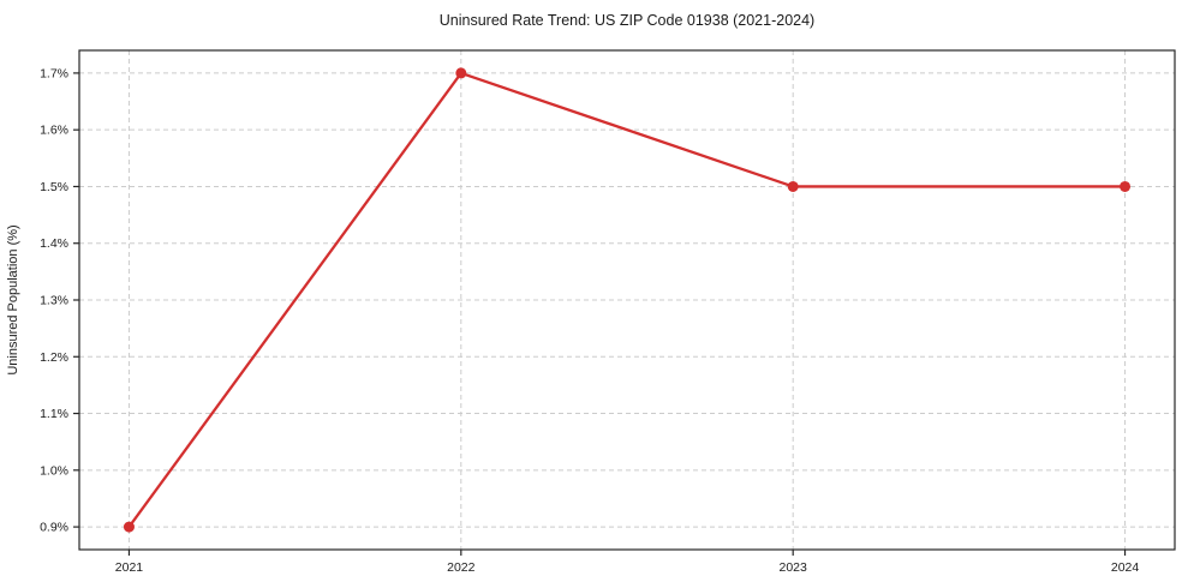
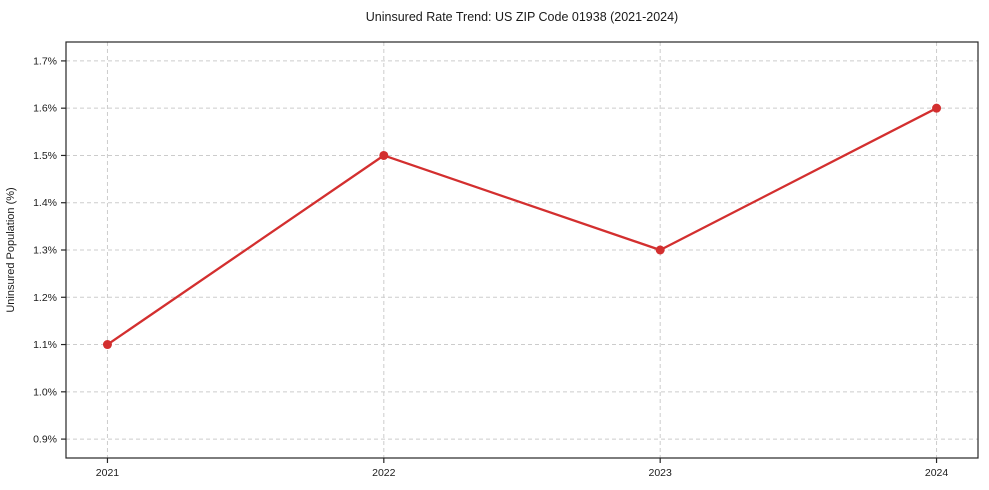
2021: 0.9% -> 1.1%
2022: 1.7% -> 1.5%
2023: 1.5% -> 1.3%
2024: 1.5% -> 1.6%
